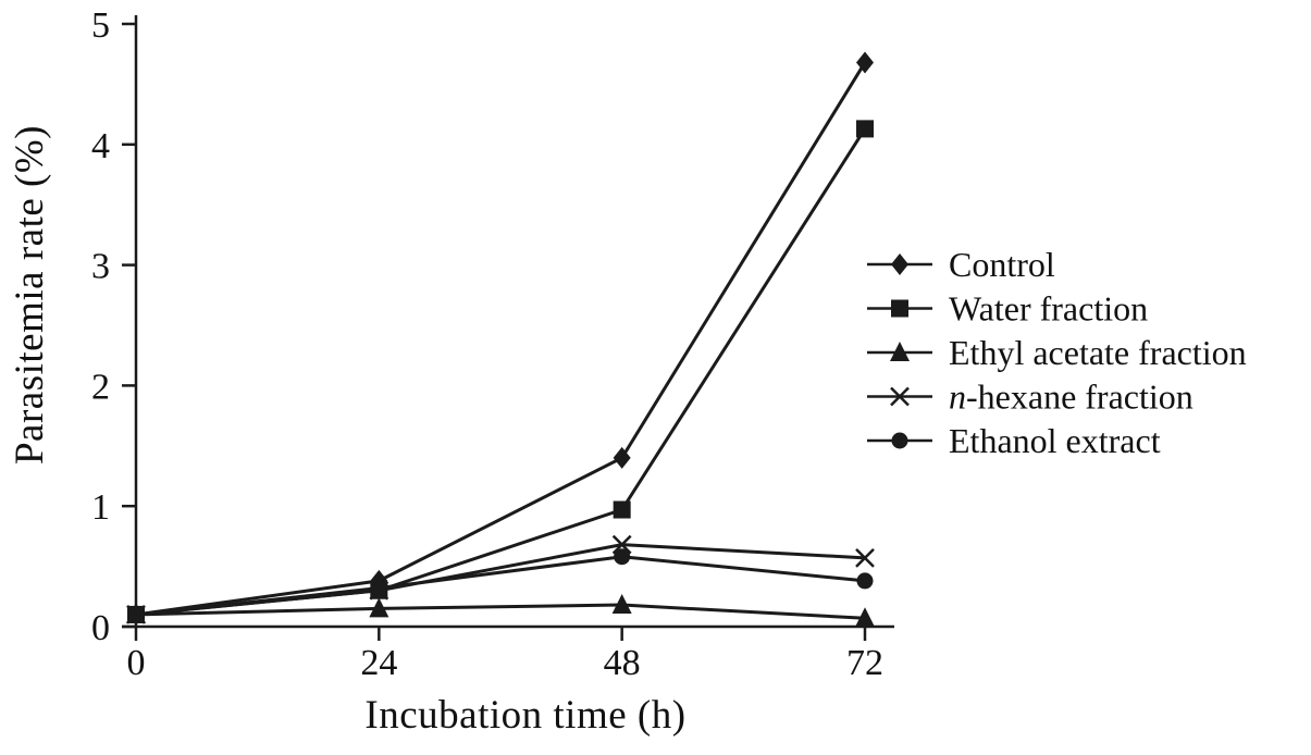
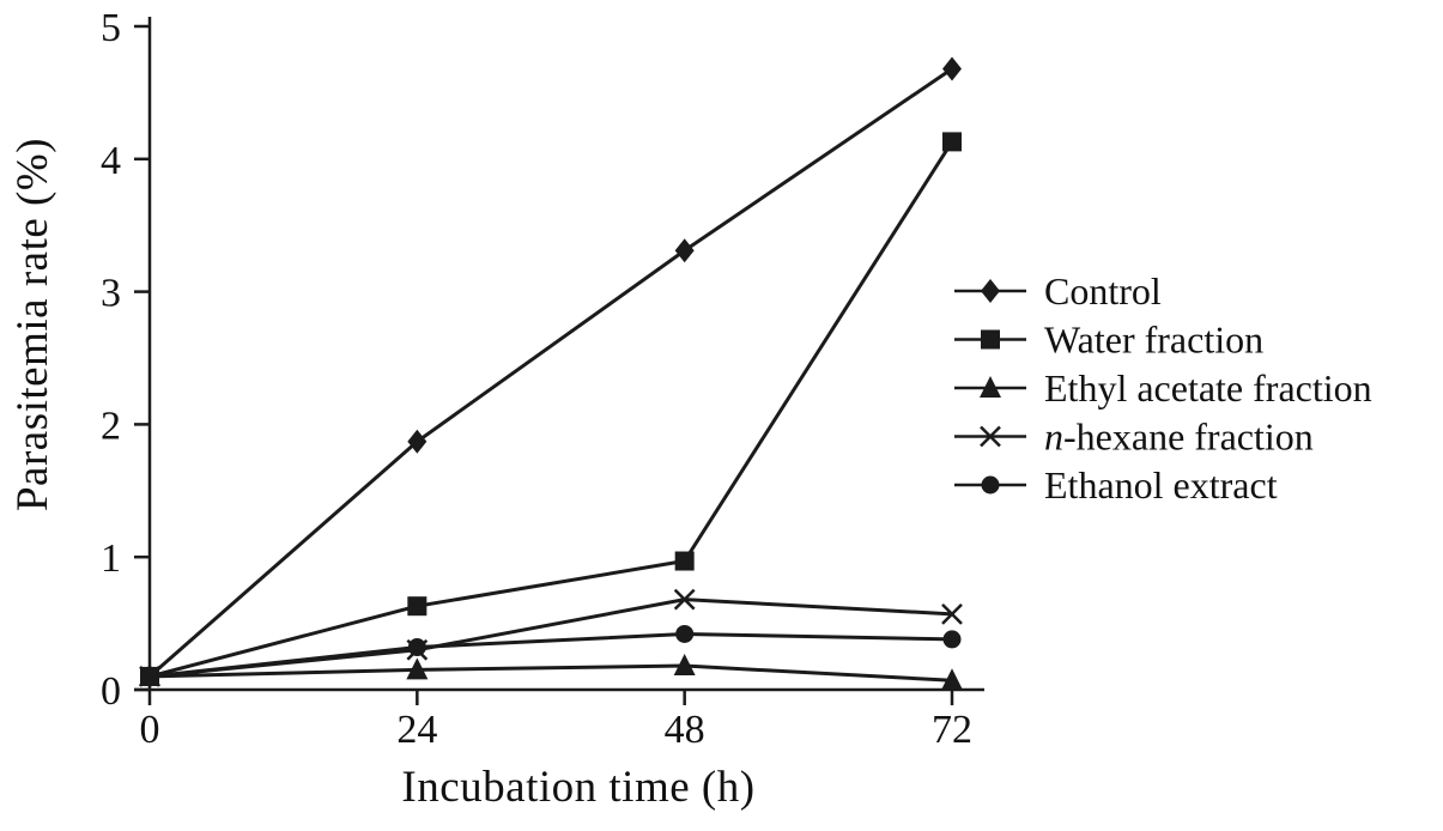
Control/24: 0.38 -> 1.87
Water fraction/24: 0.30 -> 0.63
Control/48: 1.40 -> 3.31
Ethanol extract/48: 0.58 -> 0.42
